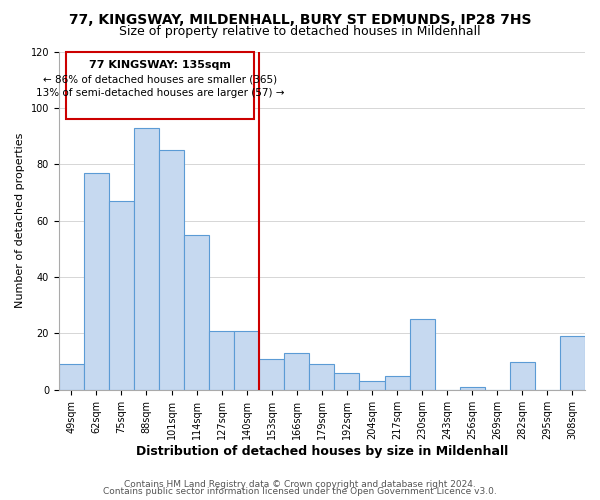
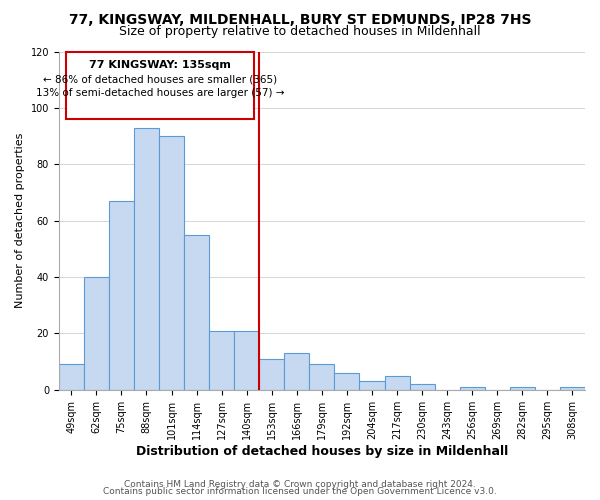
62sqm: 77 -> 40
101sqm: 85 -> 90
230sqm: 25 -> 2
282sqm: 10 -> 1
308sqm: 19 -> 1
